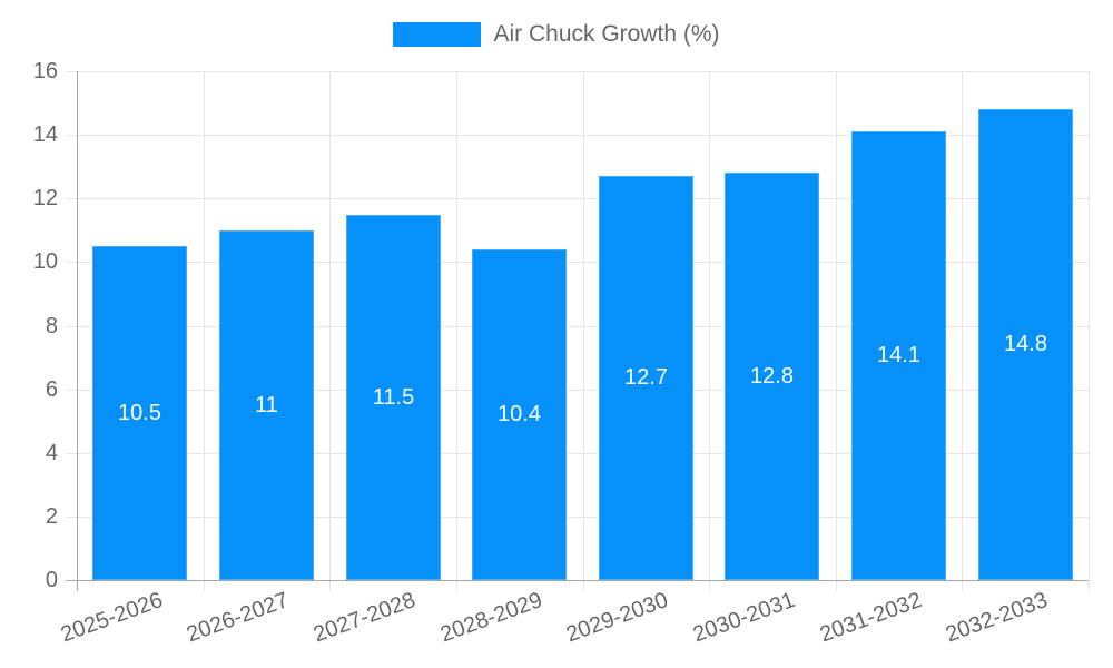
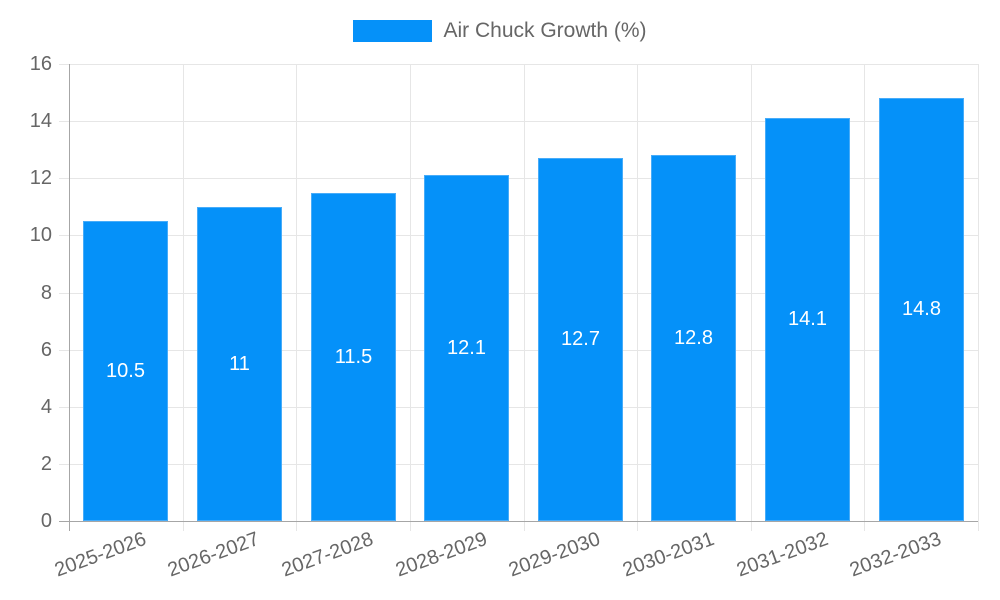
2028-2029: 10.4 -> 12.1
